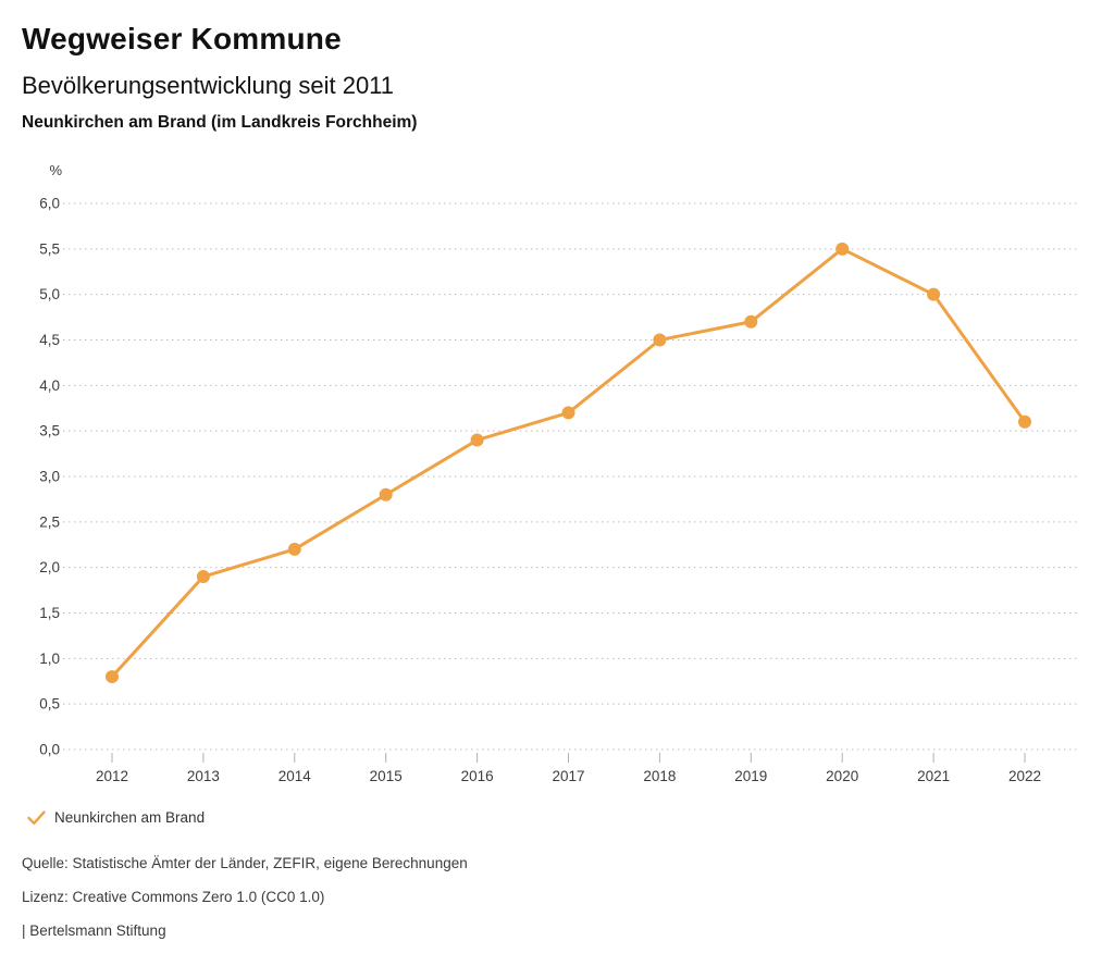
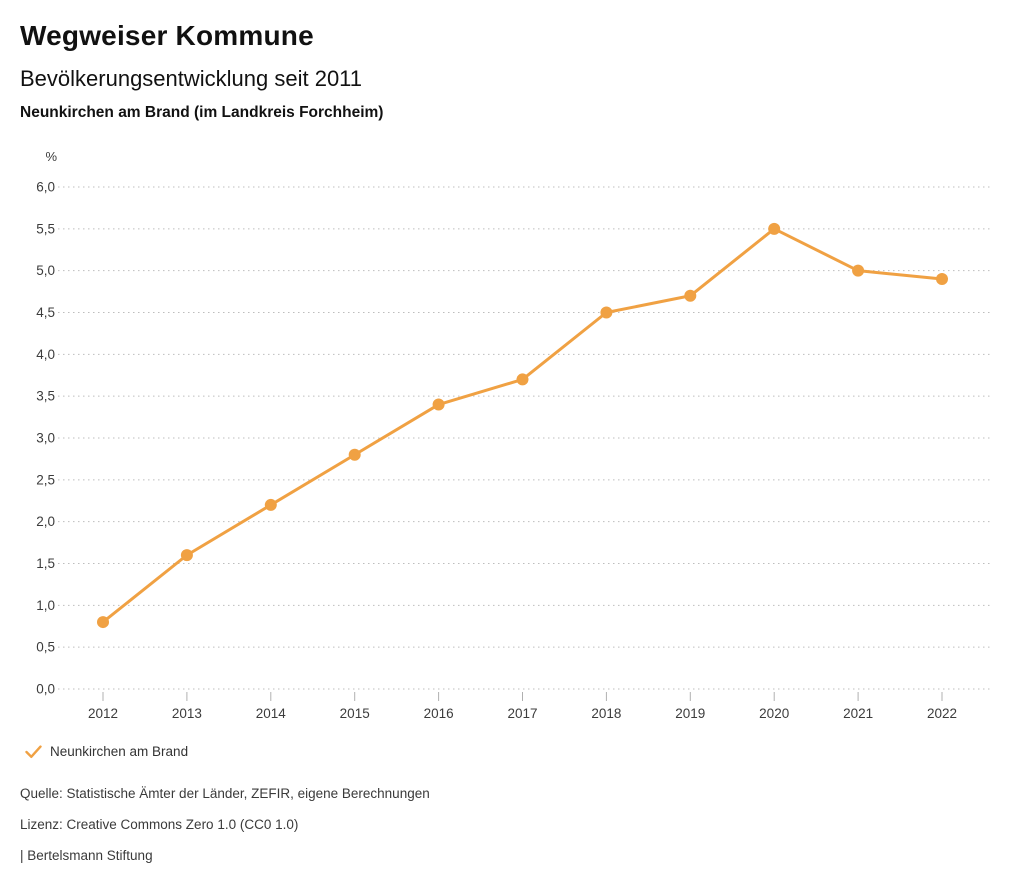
2013: 1,9 -> 1,6
2022: 3,6 -> 4,9
